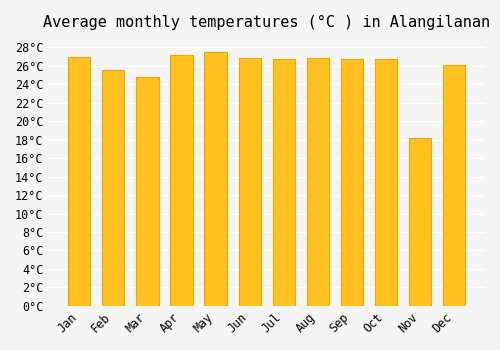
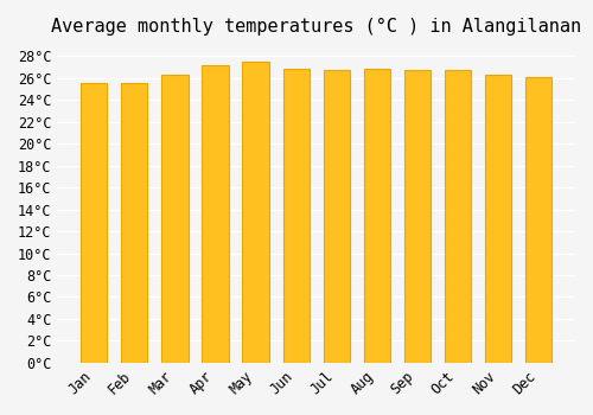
Jan: 27.0°C -> 25.5°C
Mar: 24.8°C -> 26.3°C
Nov: 18.2°C -> 26.3°C
